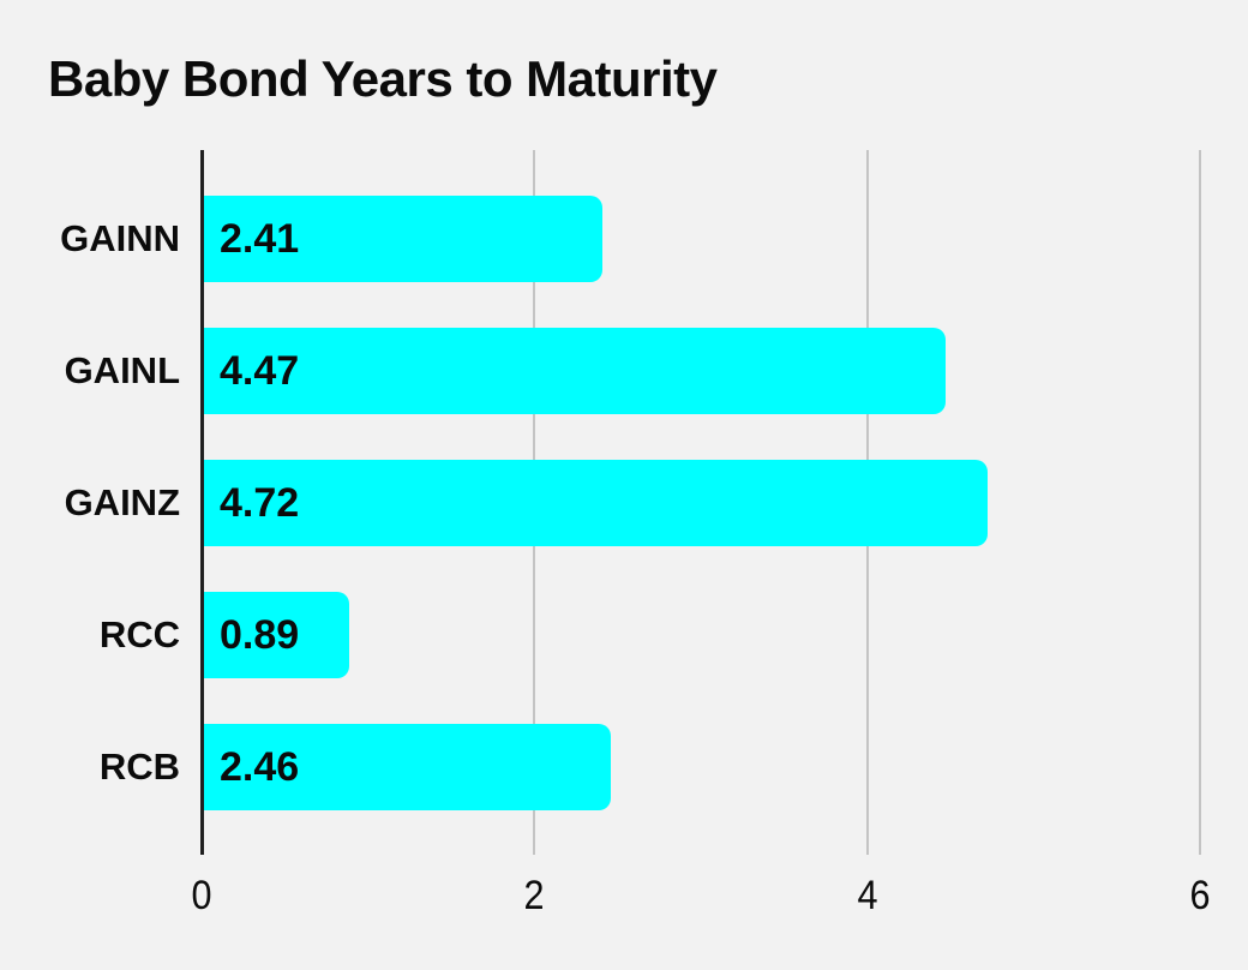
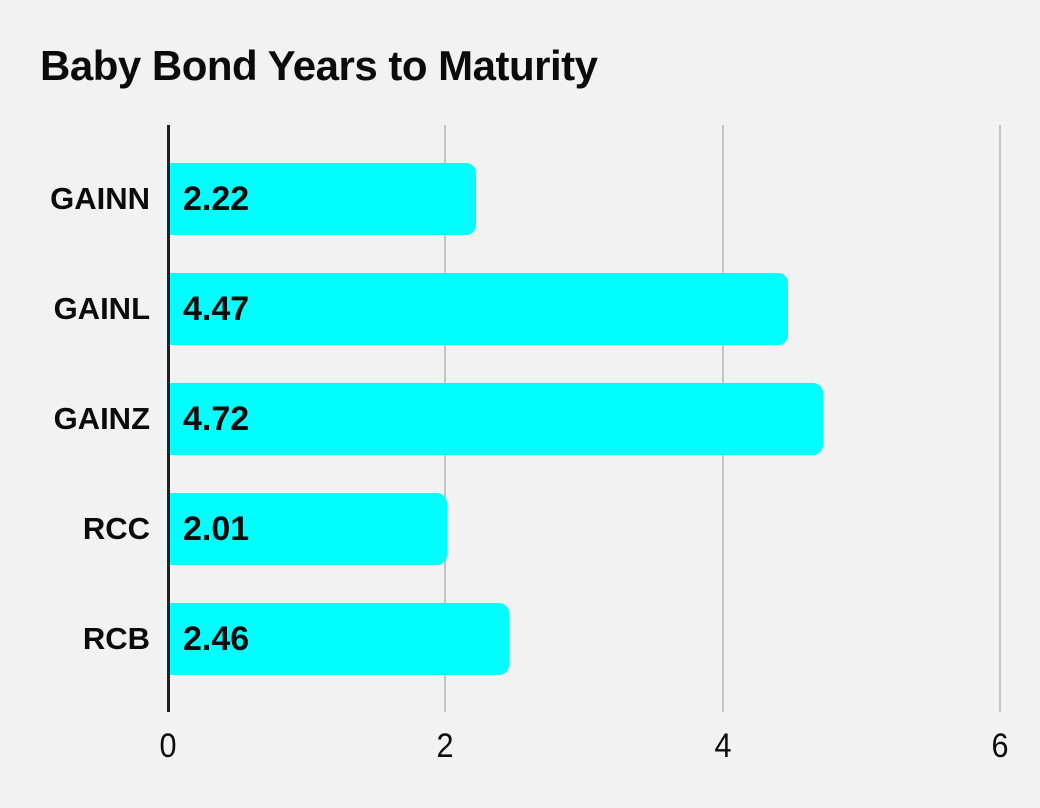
GAINN: 2.41 -> 2.22
RCC: 0.89 -> 2.01
